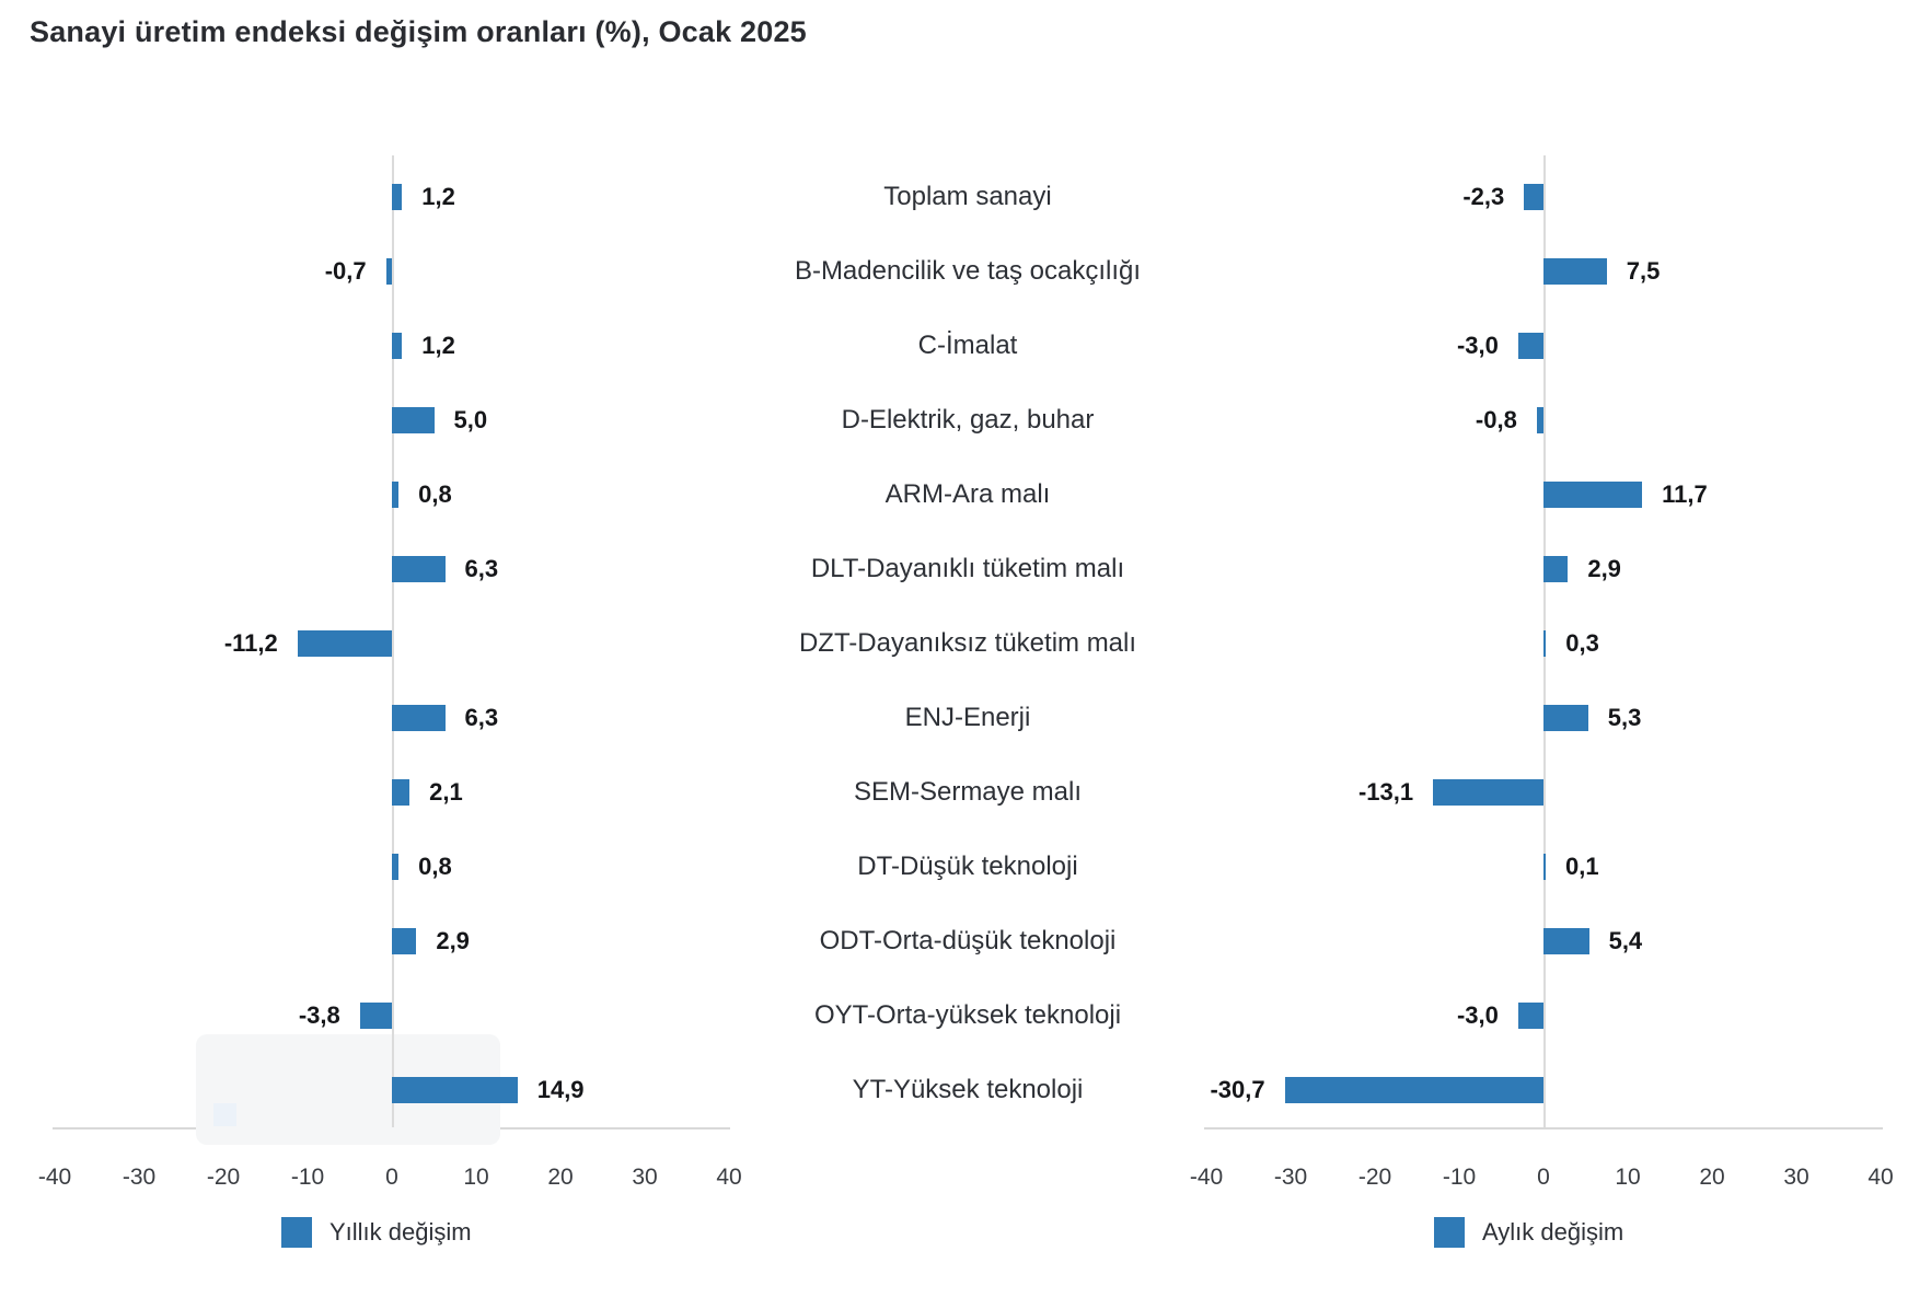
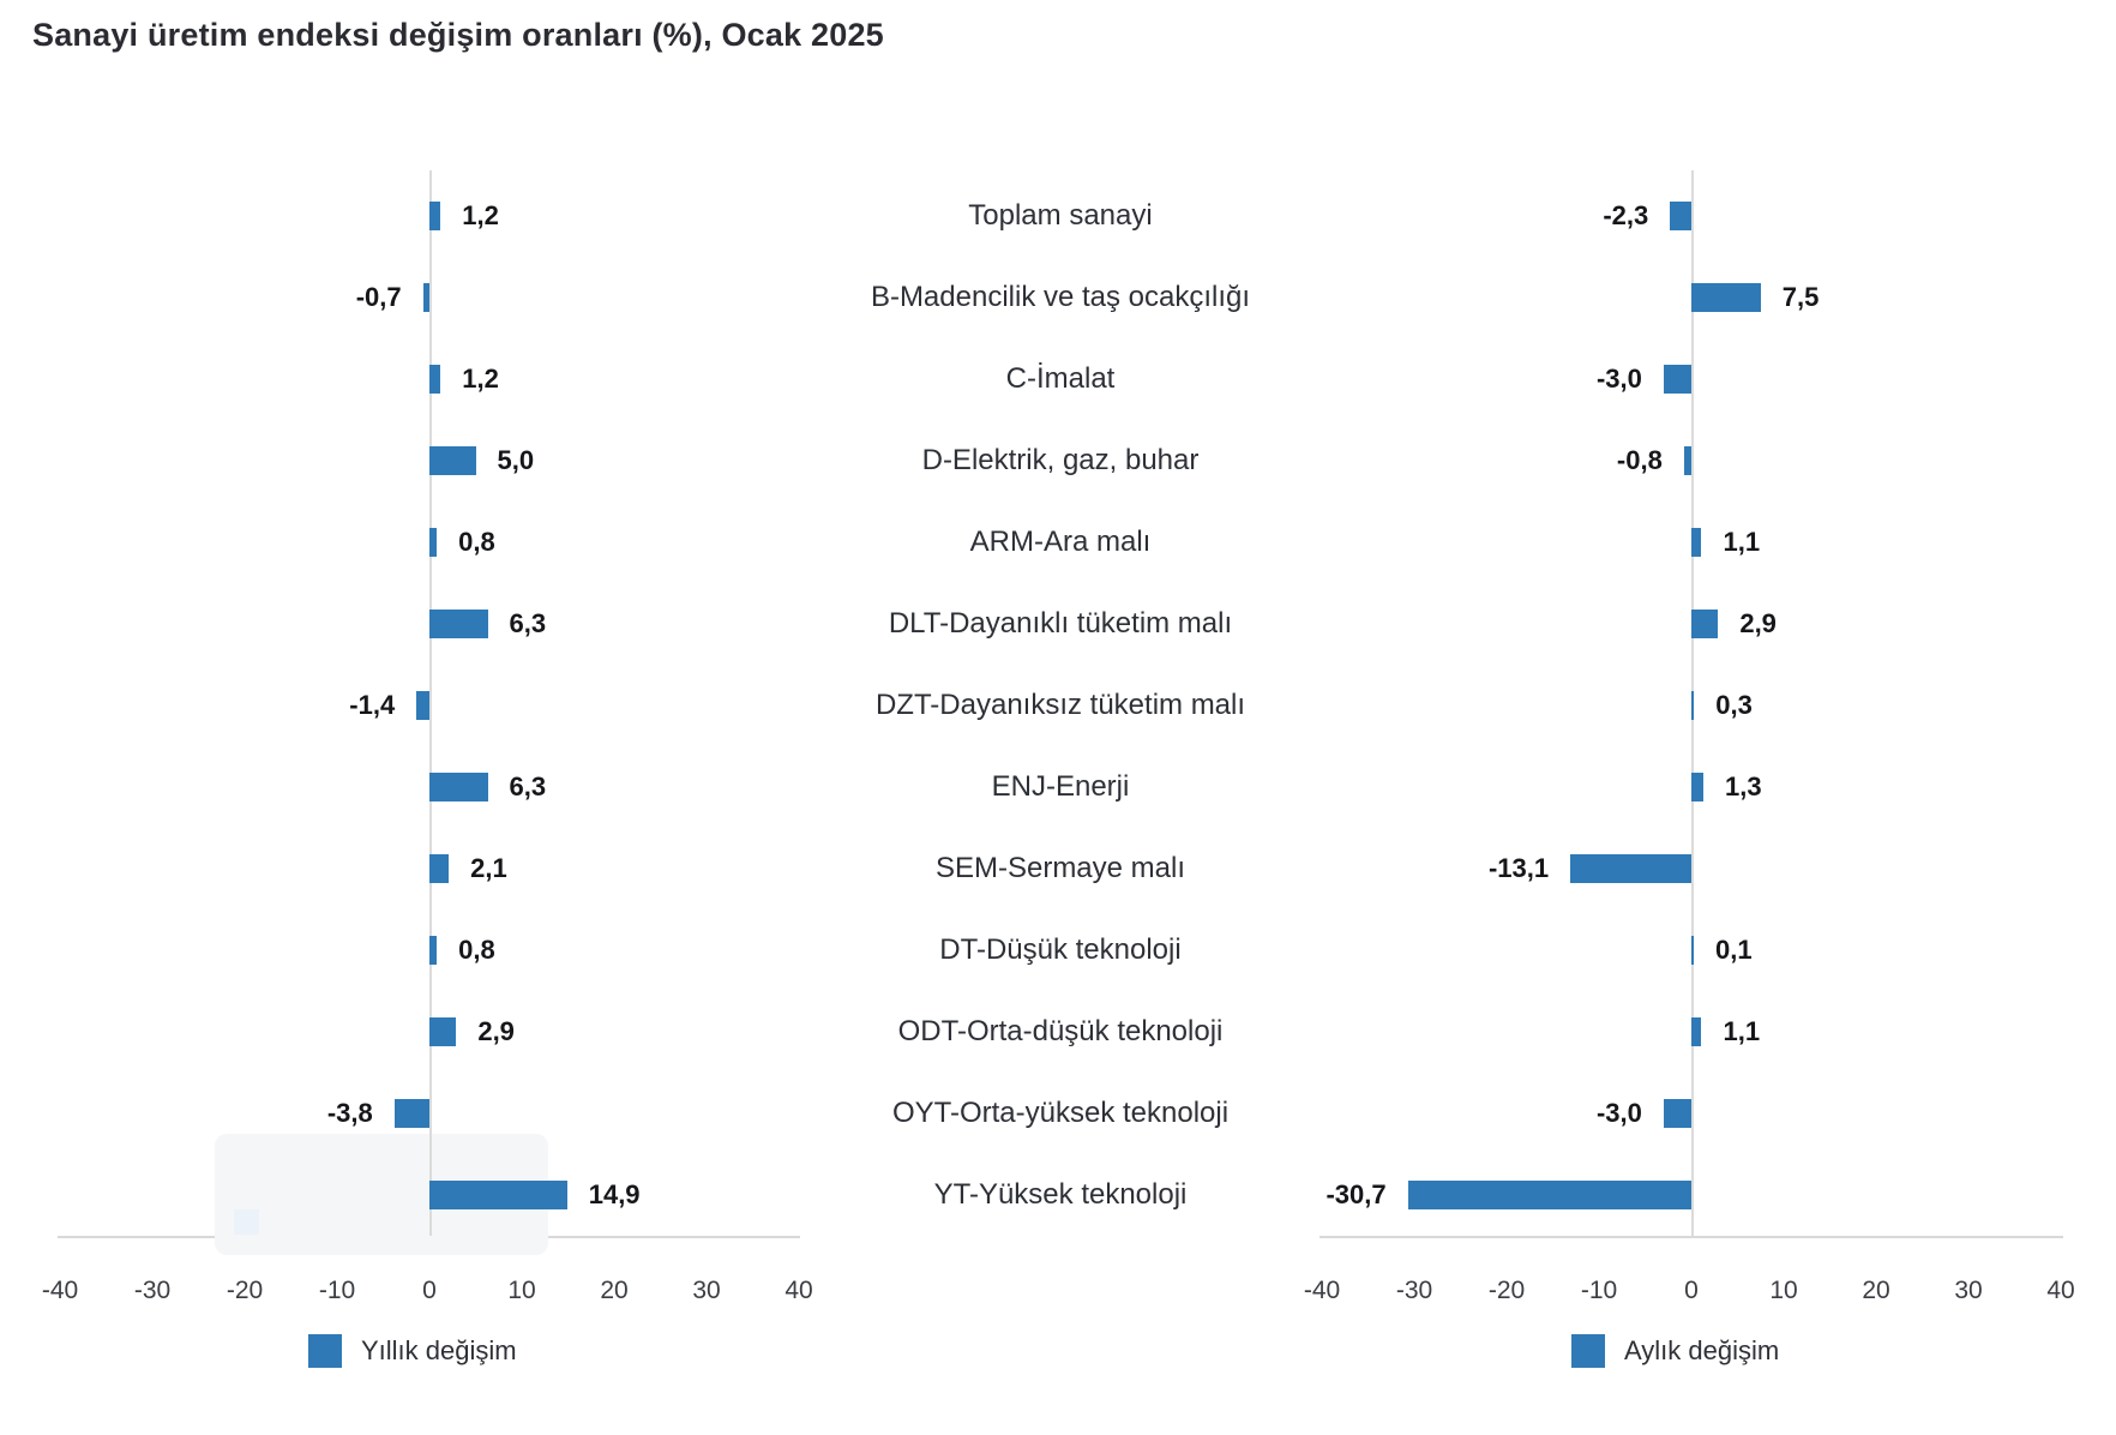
Aylık değişim/ARM-Ara malı: 11,7 -> 1,1
Yıllık değişim/DZT-Dayanıksız tüketim malı: -11,2 -> -1,4
Aylık değişim/ENJ-Enerji: 5,3 -> 1,3
Aylık değişim/ODT-Orta-düşük teknoloji: 5,4 -> 1,1
